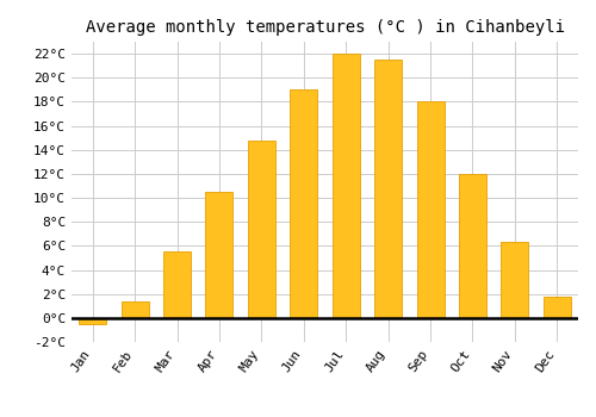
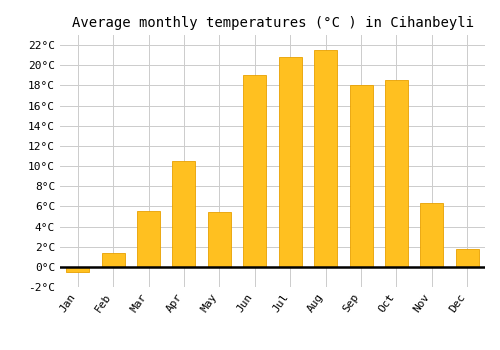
May: 14.8°C -> 5.4°C
Jul: 22.0°C -> 20.8°C
Oct: 12.0°C -> 18.5°C
